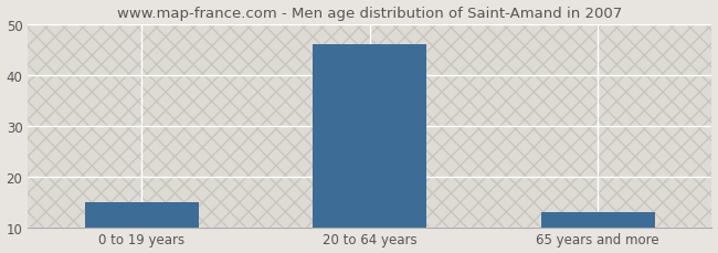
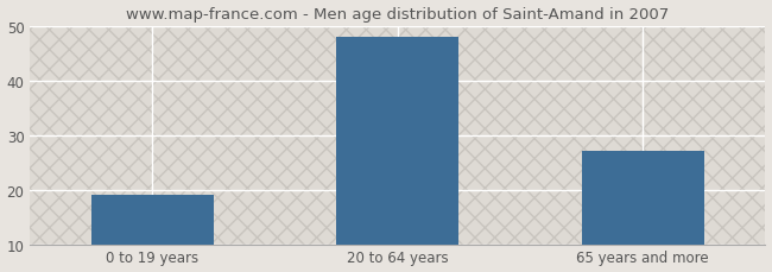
0 to 19 years: 15 -> 19
20 to 64 years: 46 -> 48
65 years and more: 13 -> 27
